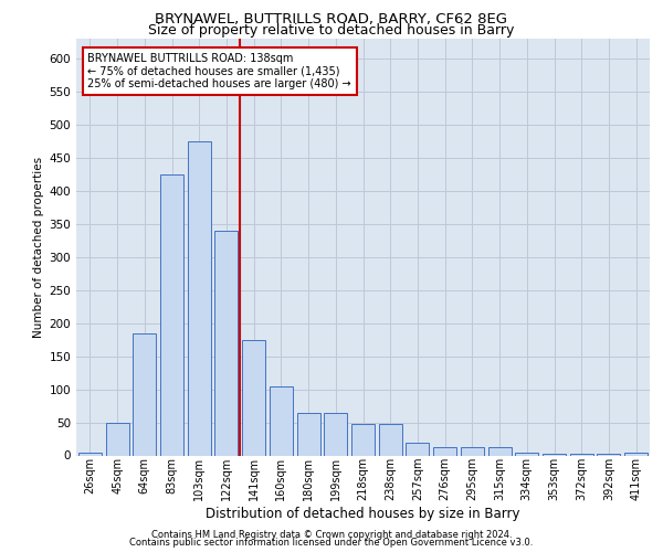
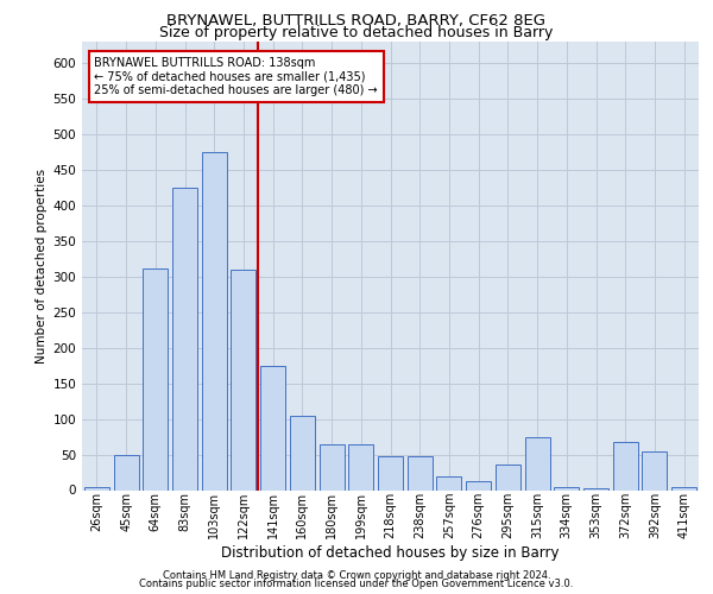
64sqm: 185 -> 312
122sqm: 340 -> 310
295sqm: 13 -> 36
315sqm: 13 -> 74
372sqm: 2 -> 68
392sqm: 2 -> 54
